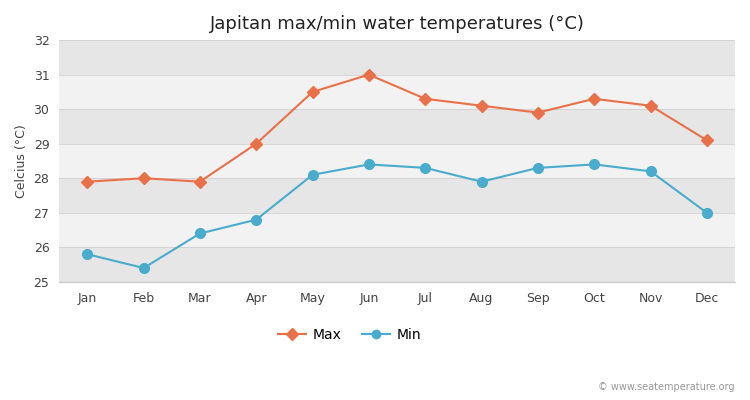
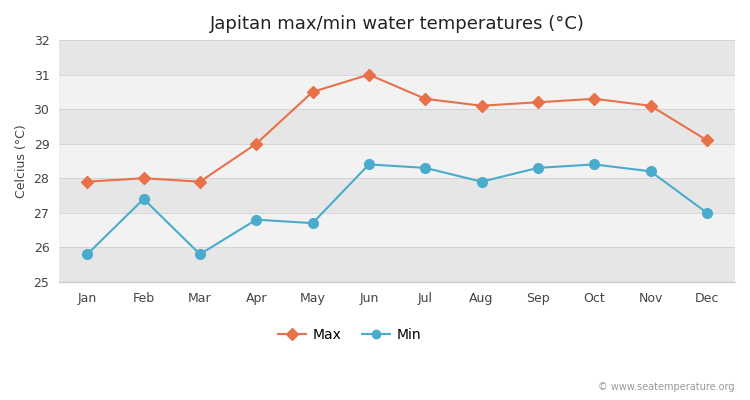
Min/Feb: 25.4 -> 27.4
Min/Mar: 26.4 -> 25.8
Min/May: 28.1 -> 26.7
Max/Sep: 29.9 -> 30.2
